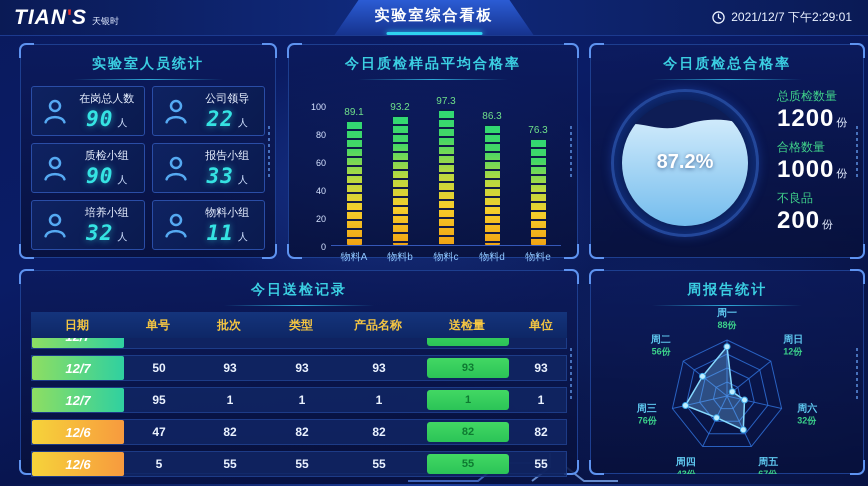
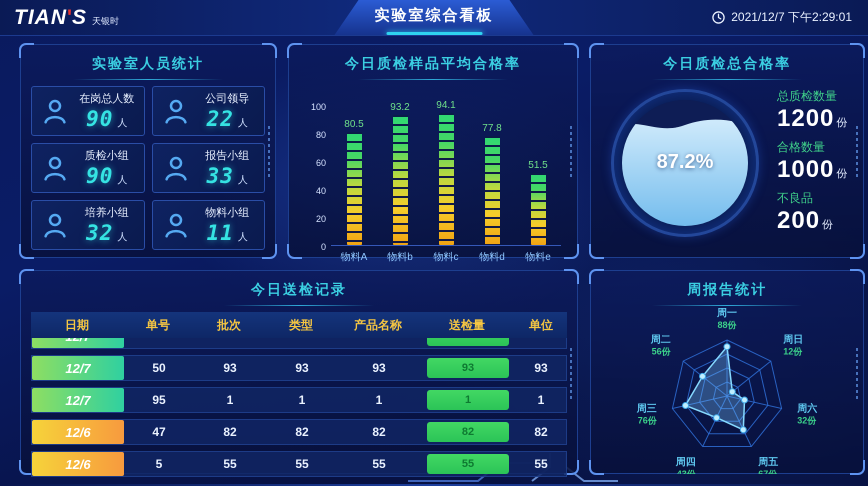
今日质检样品平均合格率/物料A: 89.1 -> 80.5
今日质检样品平均合格率/物料c: 97.3 -> 94.1
今日质检样品平均合格率/物料d: 86.3 -> 77.8
今日质检样品平均合格率/物料e: 76.3 -> 51.5
